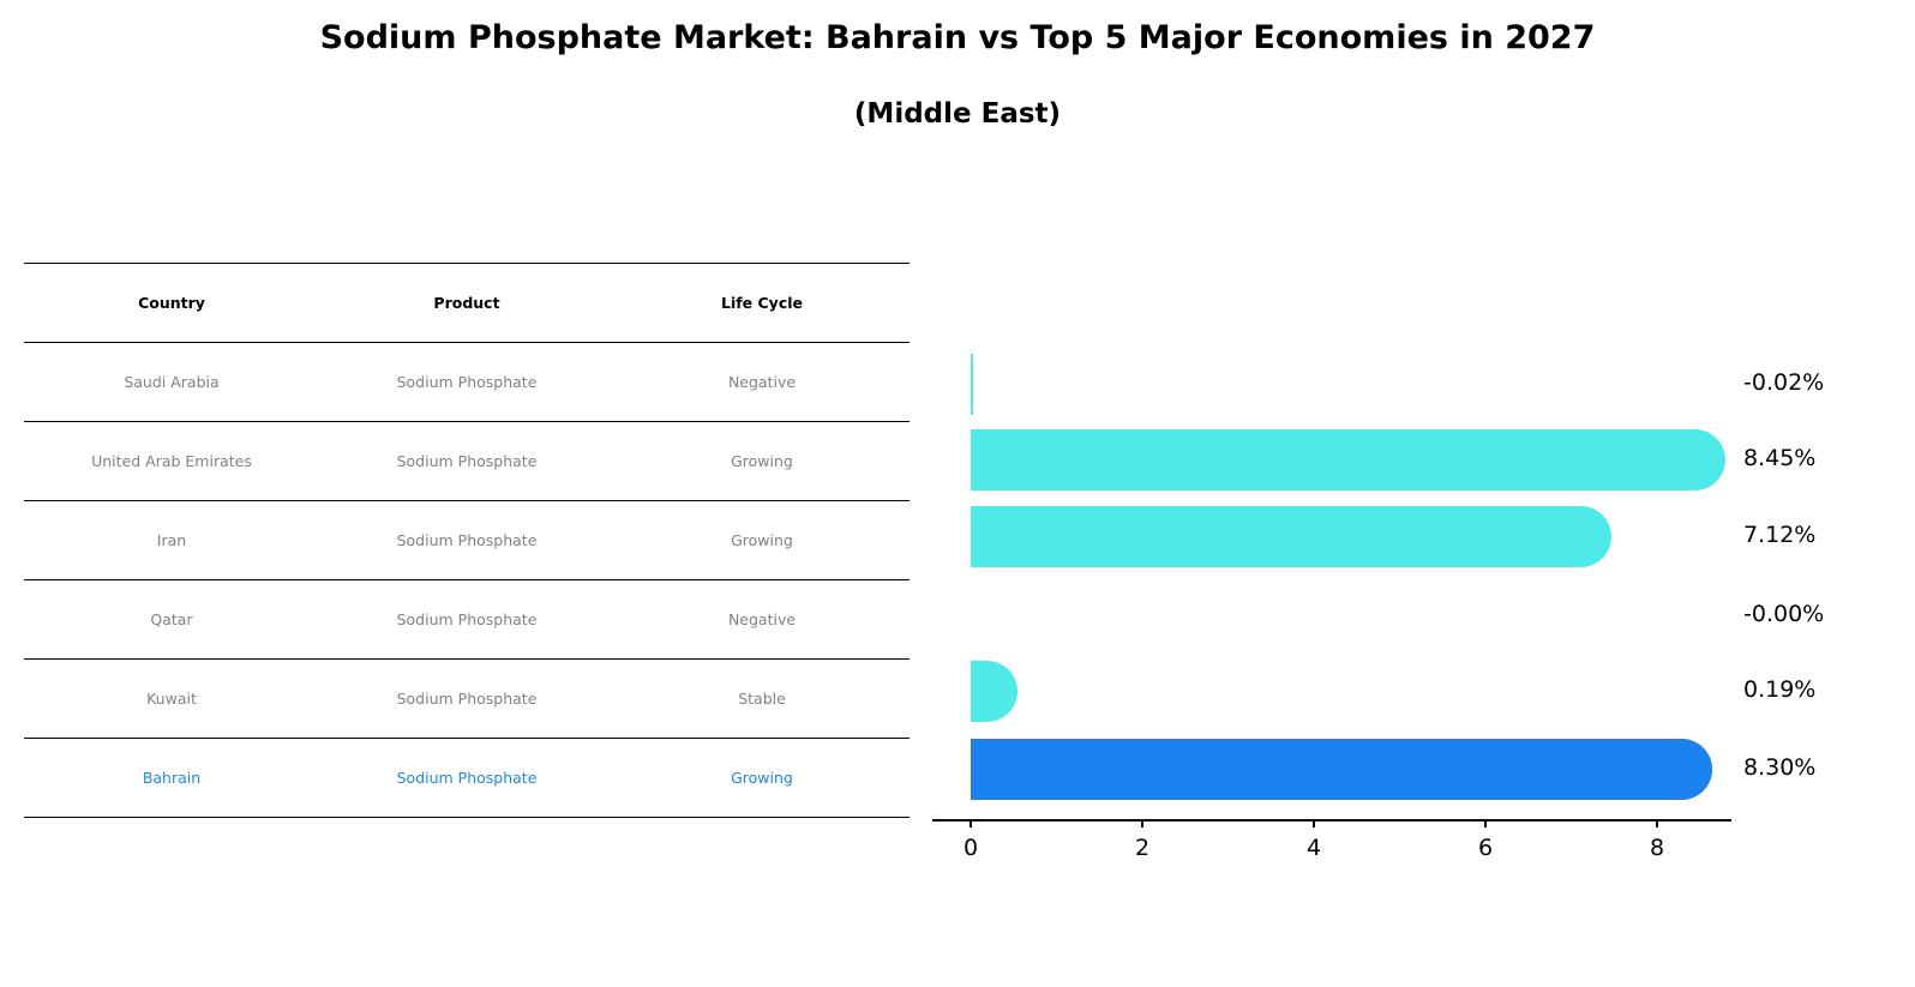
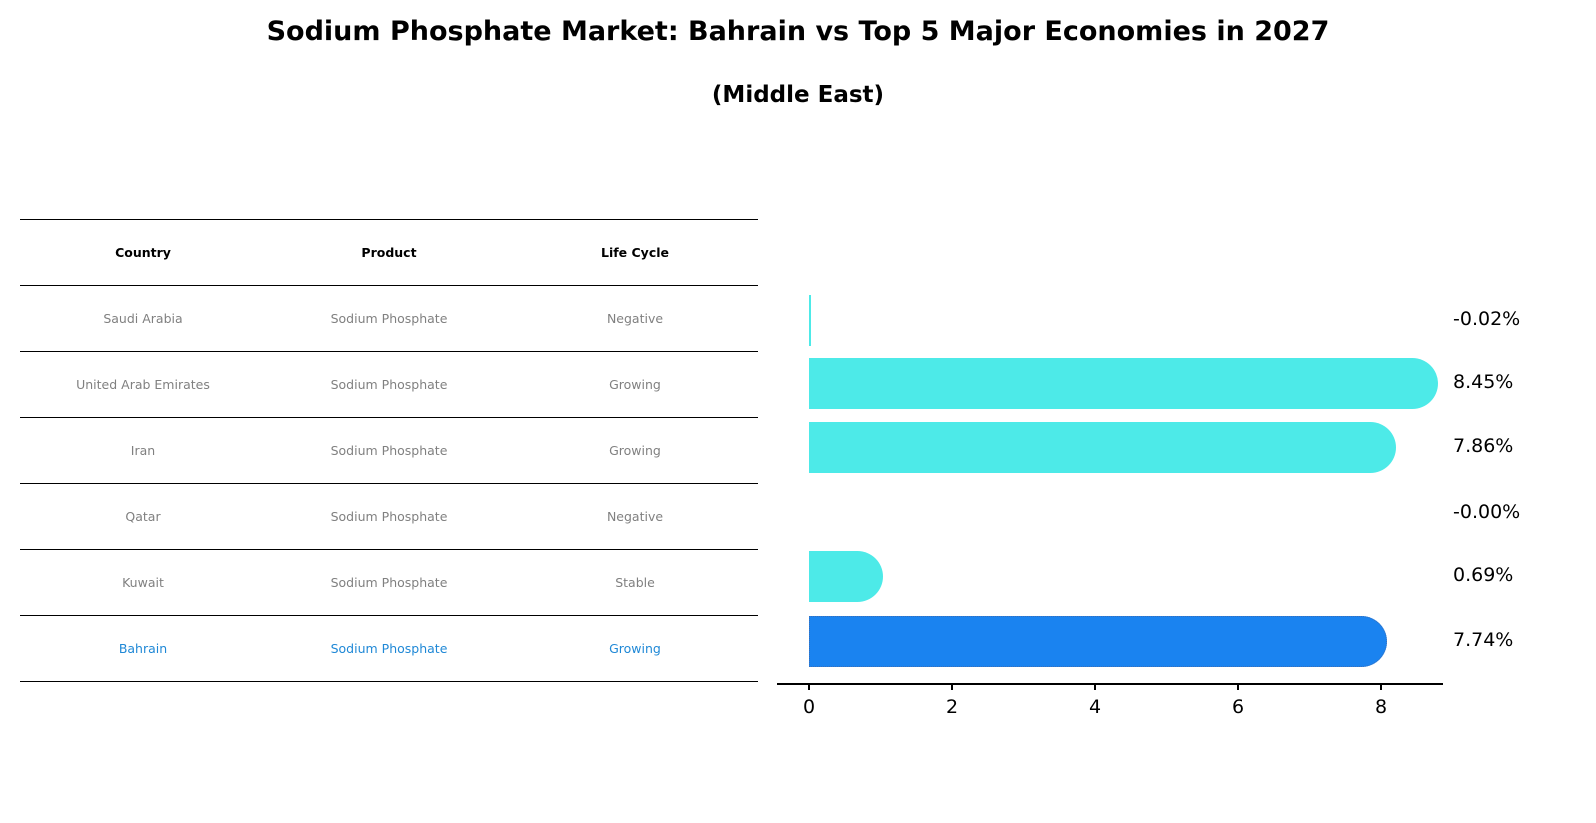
Iran: 7.12% -> 7.86%
Kuwait: 0.19% -> 0.69%
Bahrain: 8.30% -> 7.74%
